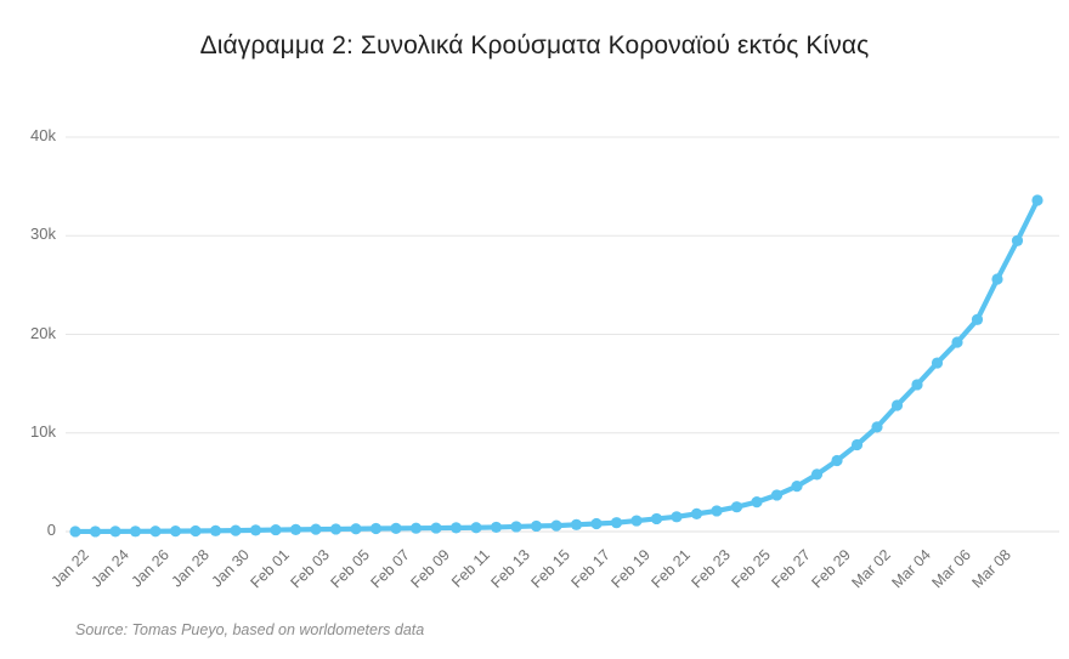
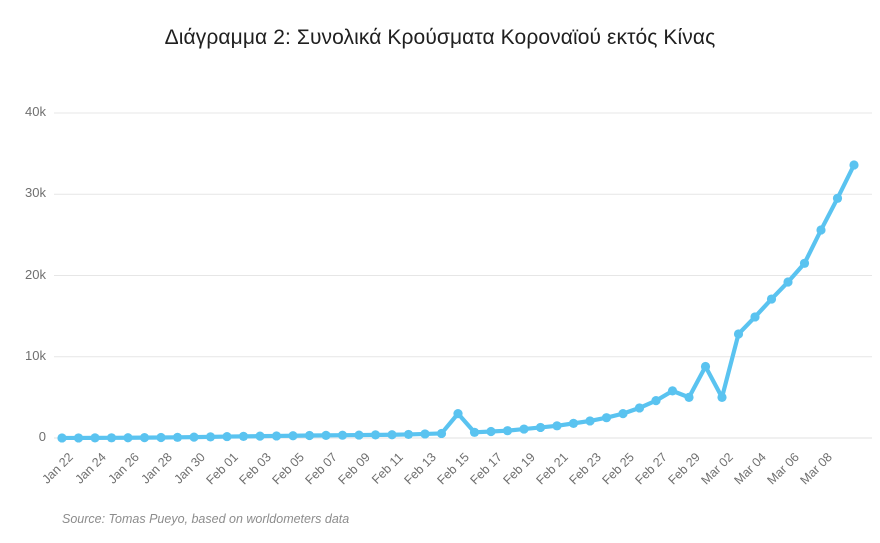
Feb 15: 1k -> 3k
Feb 29: 7k -> 5k
Mar 02: 11k -> 5k
